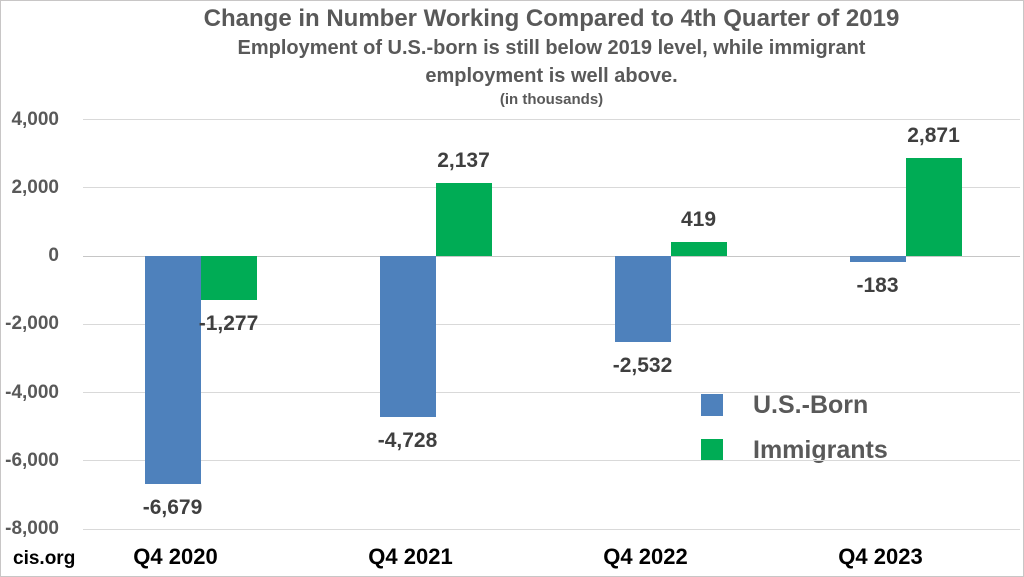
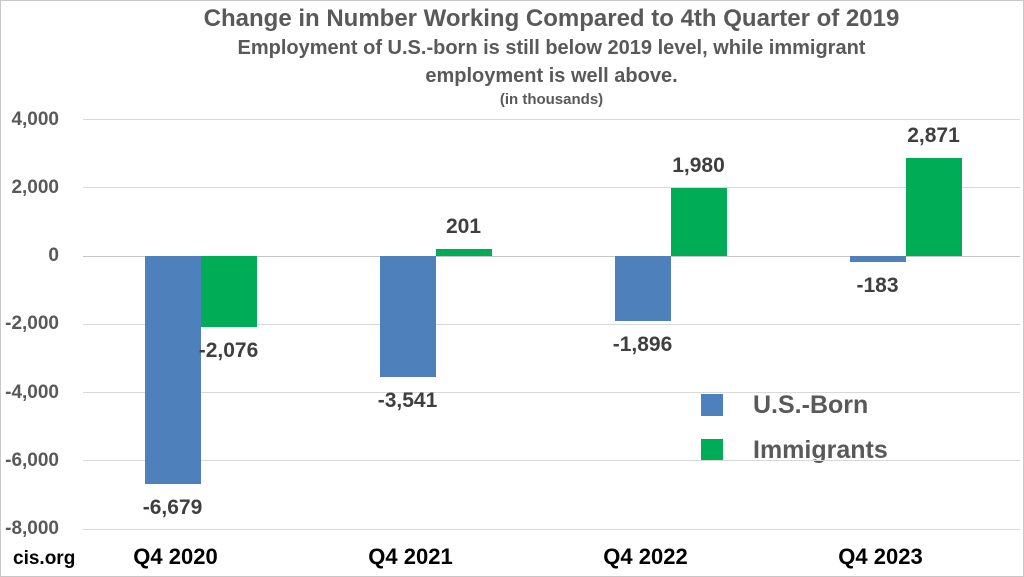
Immigrants/Q4 2020: -1,277 -> -2,076
U.S.-Born/Q4 2021: -4,728 -> -3,541
Immigrants/Q4 2021: 2,137 -> 201
U.S.-Born/Q4 2022: -2,532 -> -1,896
Immigrants/Q4 2022: 419 -> 1,980
